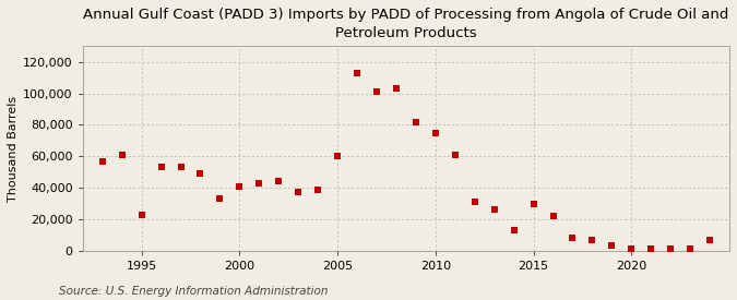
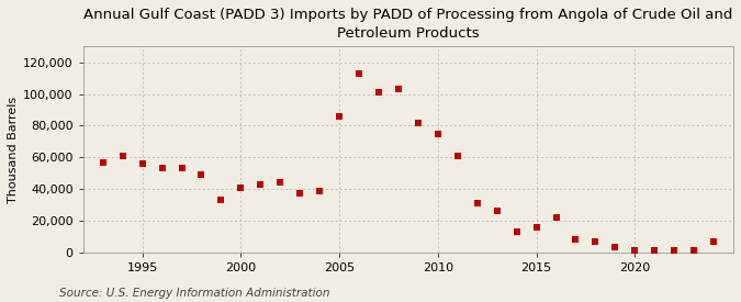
1995: 23,000 -> 56,000
2005: 60,000 -> 86,000
2015: 30,000 -> 16,000
